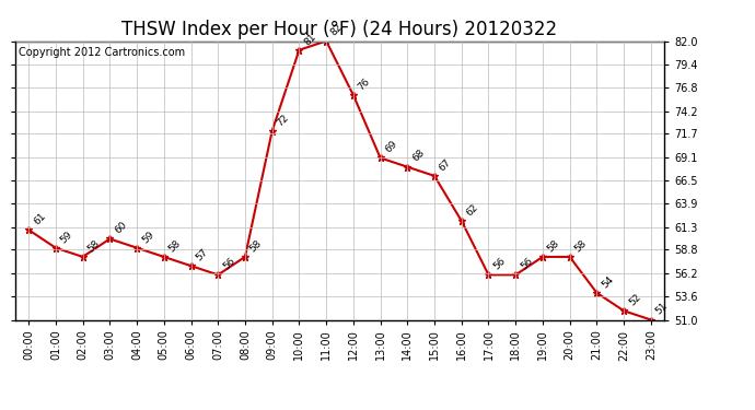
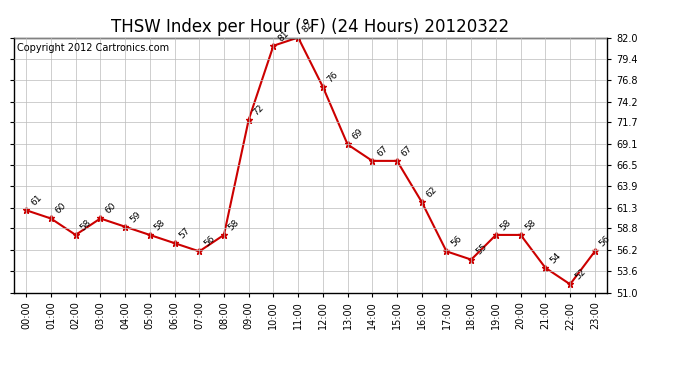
01:00: 59 -> 60
14:00: 68 -> 67
18:00: 56 -> 55
23:00: 51 -> 56
